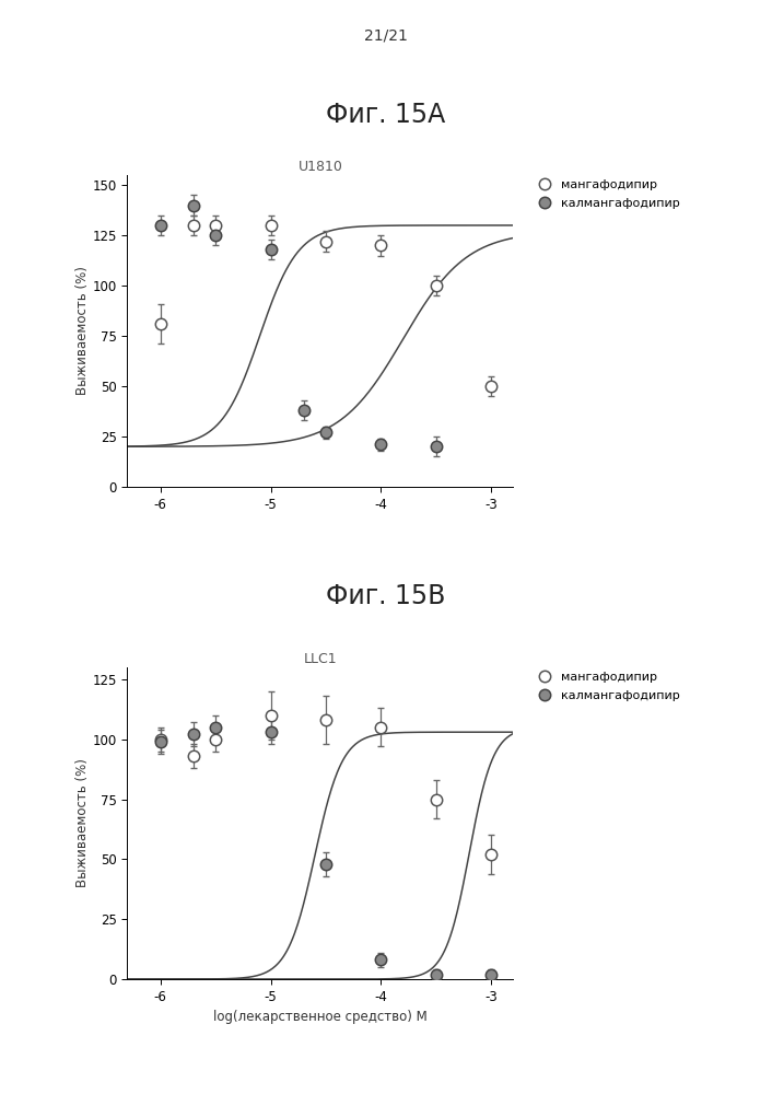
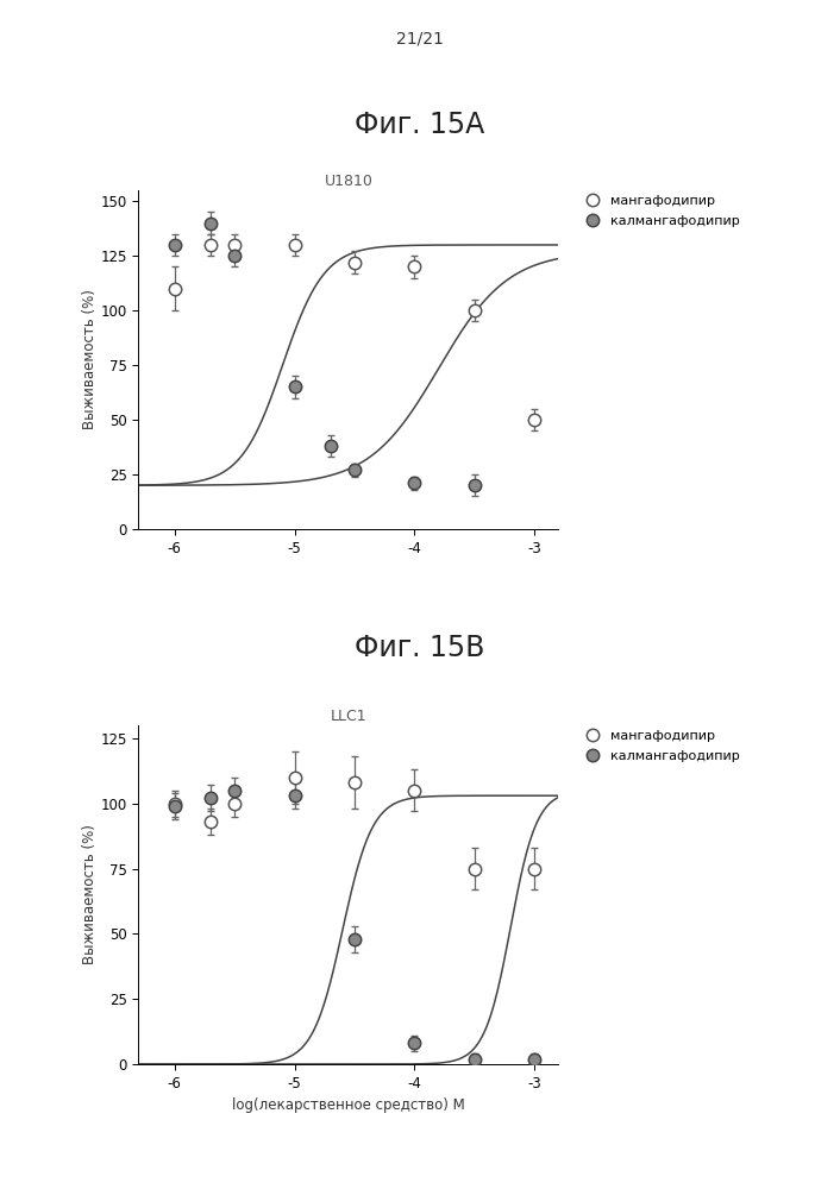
U1810/мангафодипир/-6: 81 -> 110
U1810/калмангафодипир/-5: 118 -> 65
LLC1/мангафодипир/-3: 52 -> 75
